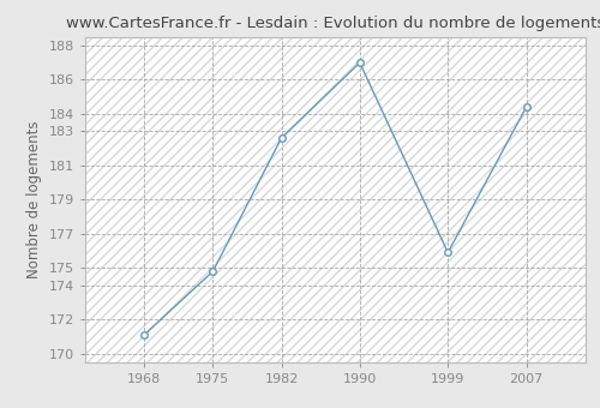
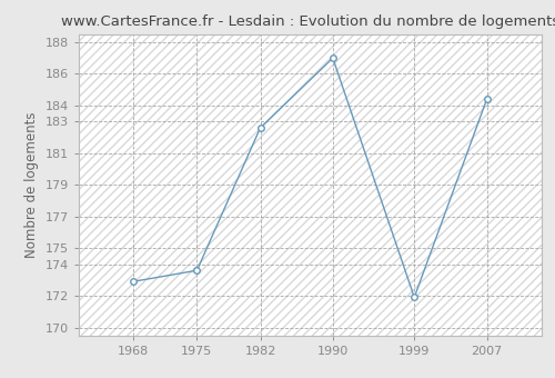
1968: 171.1 -> 172.9
1975: 174.8 -> 173.6
1999: 175.9 -> 171.9
